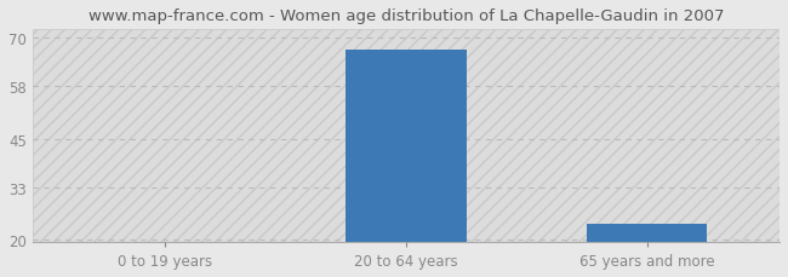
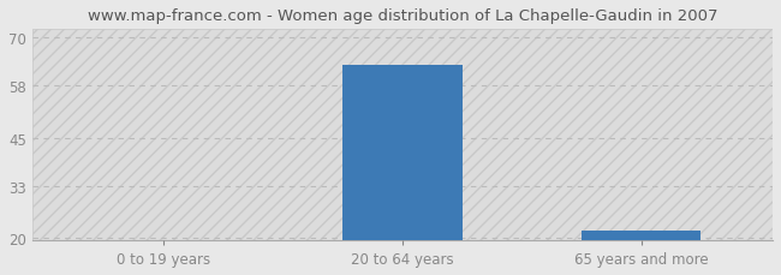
20 to 64 years: 67 -> 63
65 years and more: 24 -> 22
